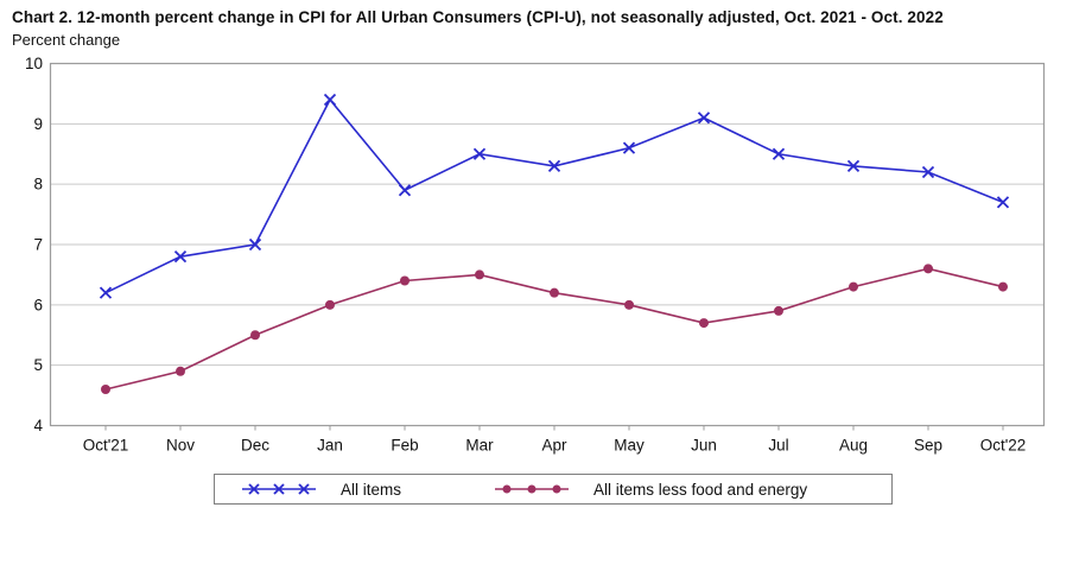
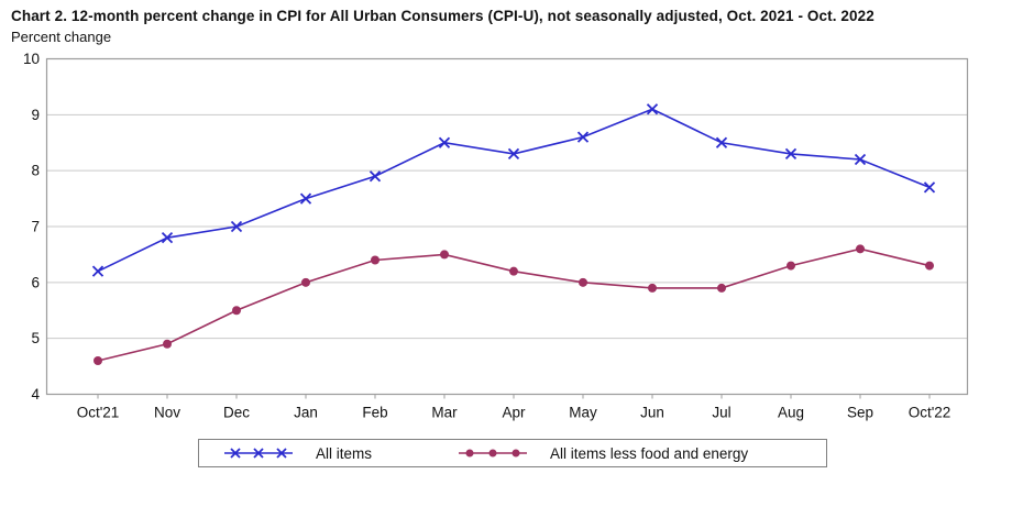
All items/Jan: 9.4 -> 7.5
All items less food and energy/Jun: 5.7 -> 5.9
